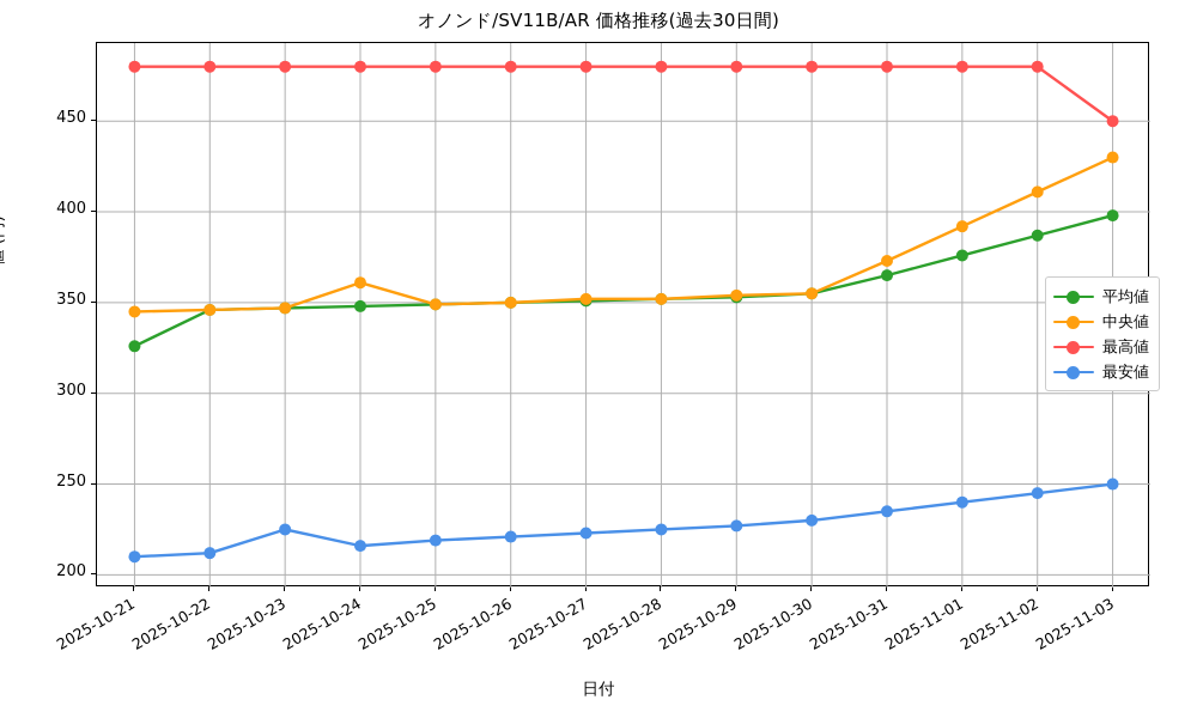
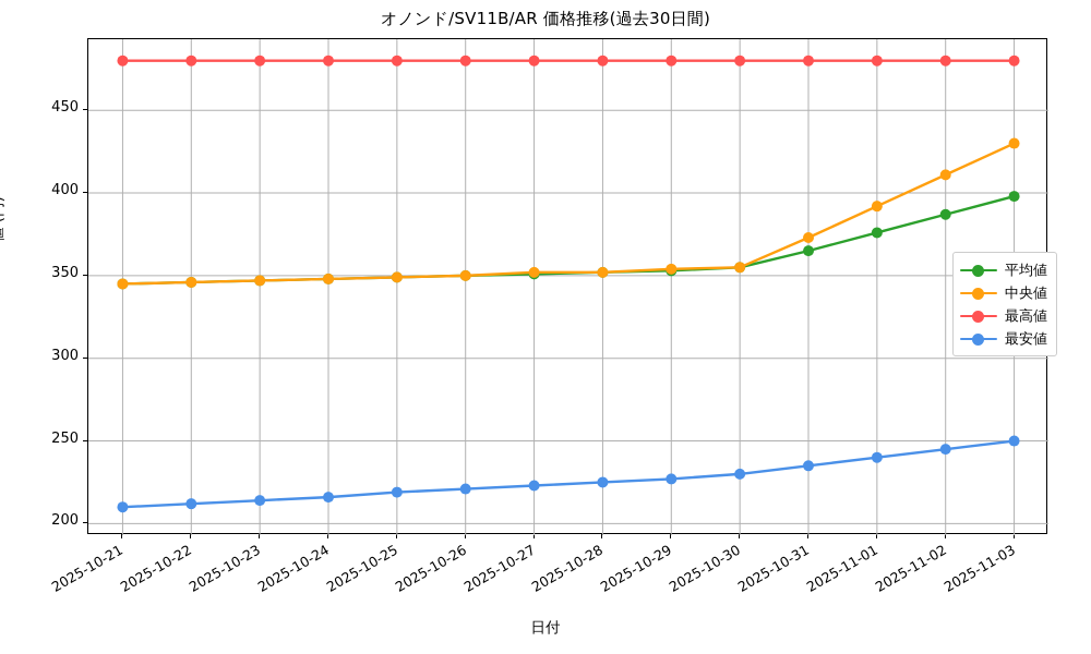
平均値/2025-10-21: 326 -> 345
最安値/2025-10-23: 225 -> 214
中央値/2025-10-24: 361 -> 348
最高値/2025-11-03: 450 -> 480
